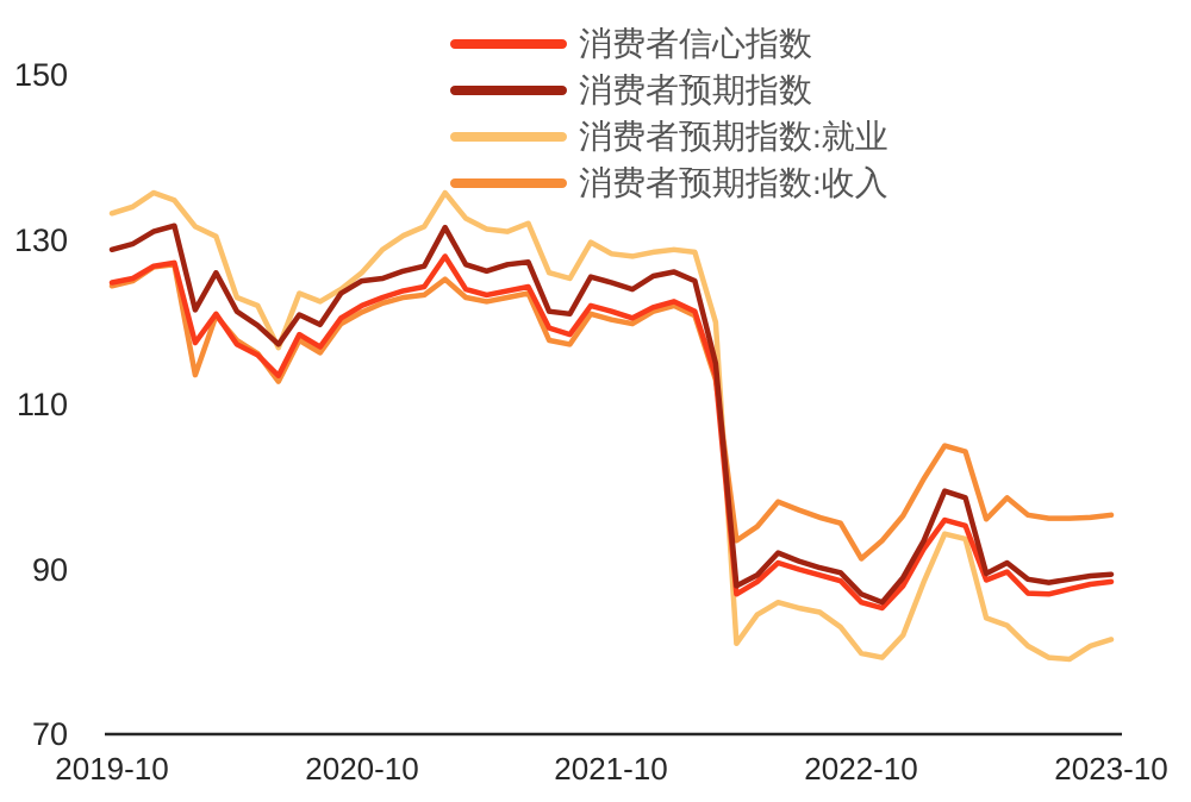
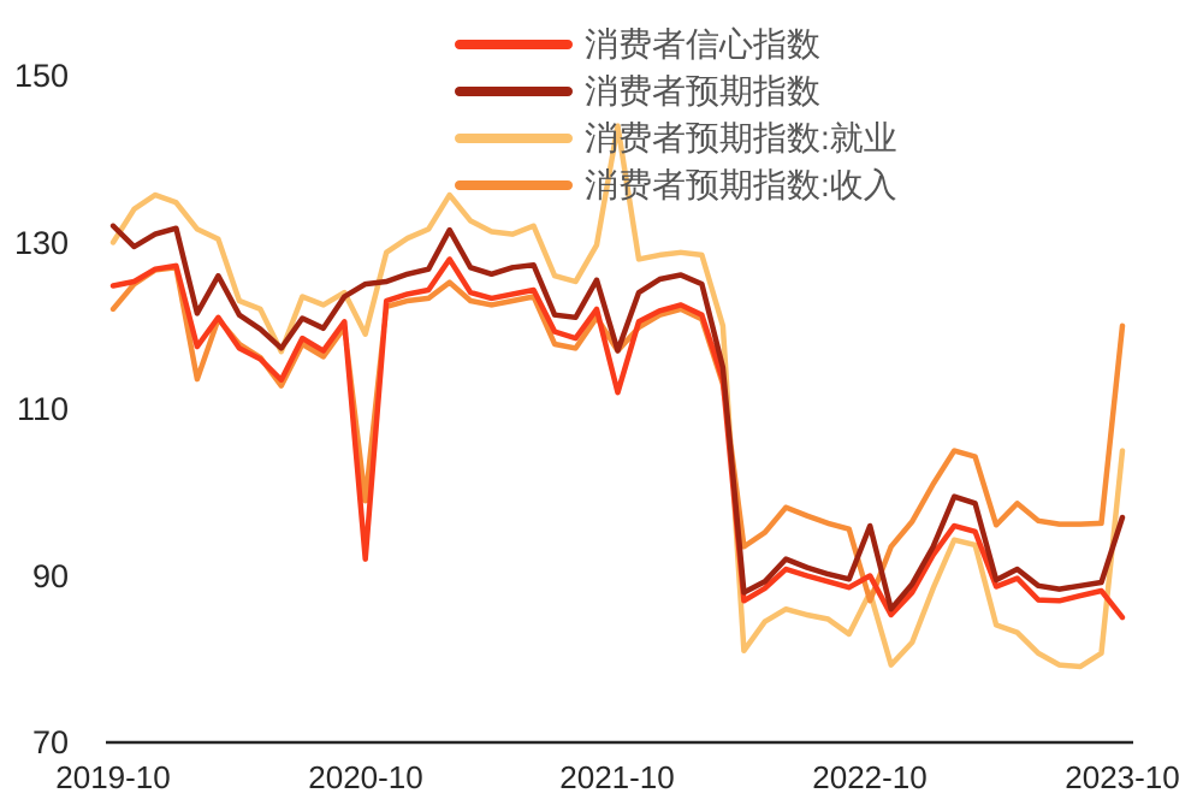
消费者预期指数/2019-10: 129 -> 132
消费者预期指数:就业/2019-10: 133 -> 130
消费者预期指数:收入/2019-10: 124 -> 122
消费者信心指数/2020-10: 122 -> 92
消费者预期指数:就业/2020-10: 126 -> 119
消费者预期指数:收入/2020-10: 121 -> 99
消费者信心指数/2021-10: 121 -> 112
消费者预期指数/2021-10: 125 -> 117
消费者预期指数:就业/2021-10: 128 -> 144
消费者预期指数:收入/2021-10: 120 -> 117
消费者信心指数/2022-10: 86 -> 90
消费者预期指数/2022-10: 87 -> 96
消费者预期指数:就业/2022-10: 80 -> 88
消费者预期指数:收入/2022-10: 91 -> 87
消费者信心指数/2023-10: 88 -> 85
消费者预期指数/2023-10: 89 -> 97
消费者预期指数:就业/2023-10: 82 -> 105
消费者预期指数:收入/2023-10: 97 -> 120
